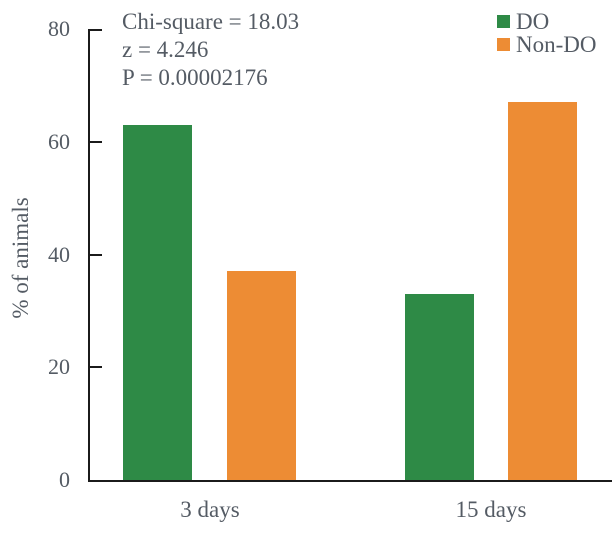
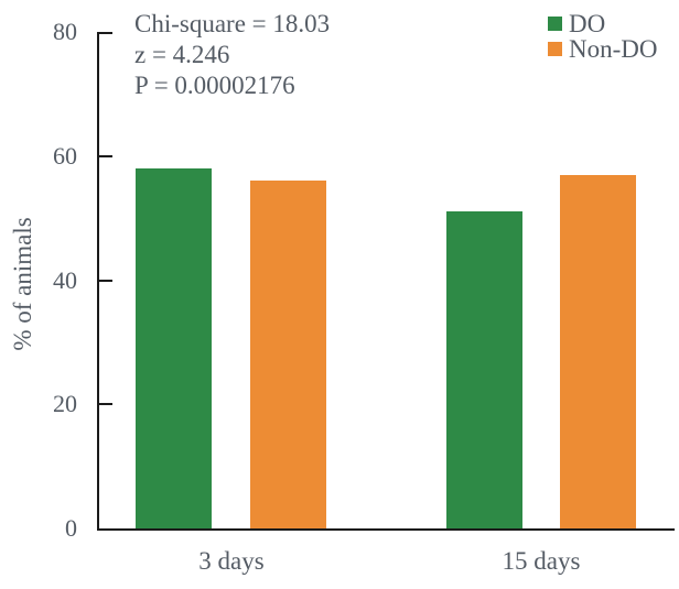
DO/3 days: 63 -> 58
Non-DO/3 days: 37 -> 56
DO/15 days: 33 -> 51
Non-DO/15 days: 67 -> 57
